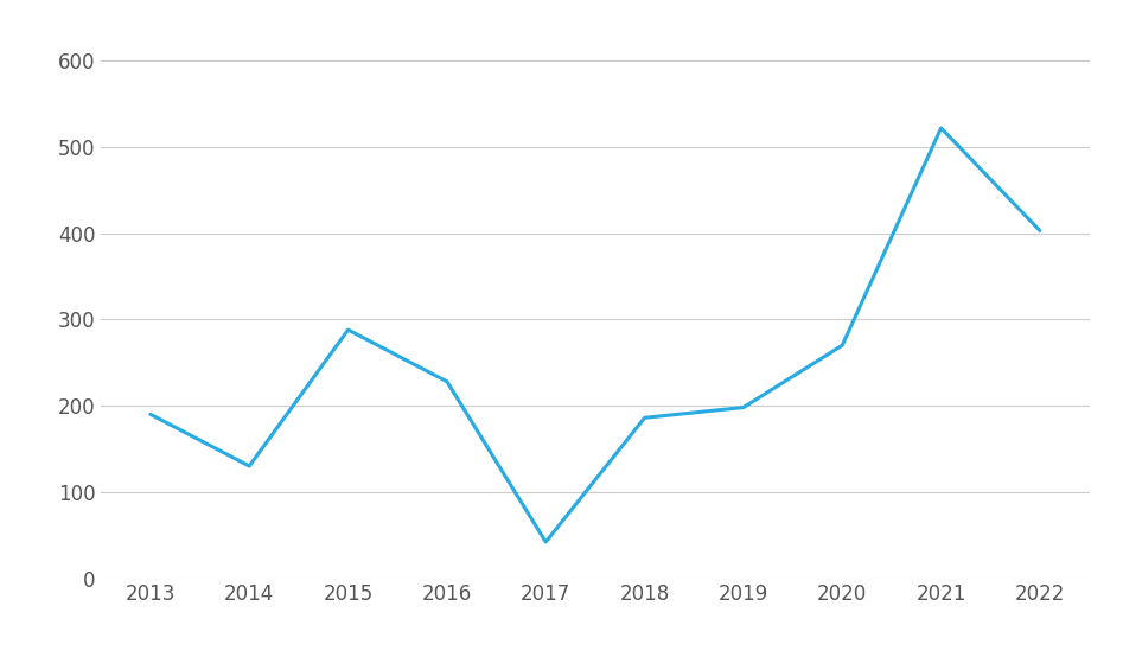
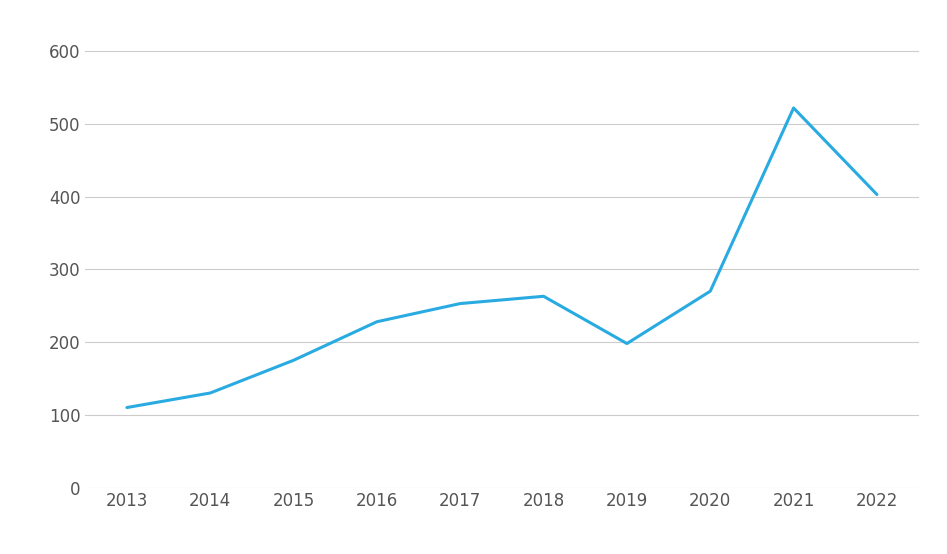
2013: 190 -> 110
2015: 288 -> 175
2017: 42 -> 253
2018: 186 -> 263
